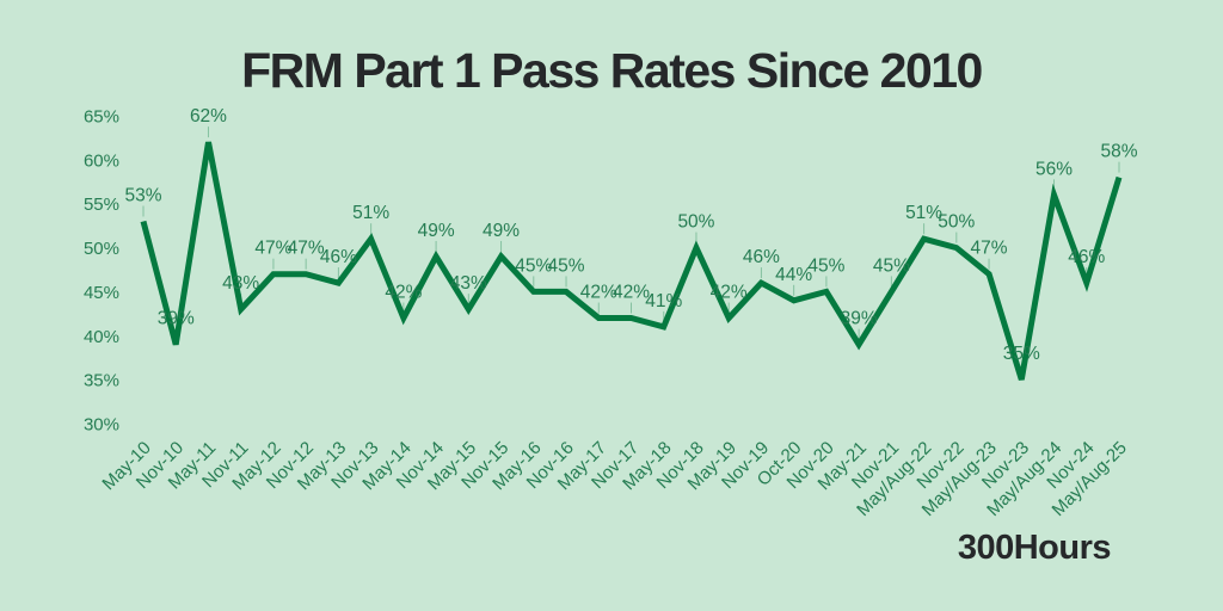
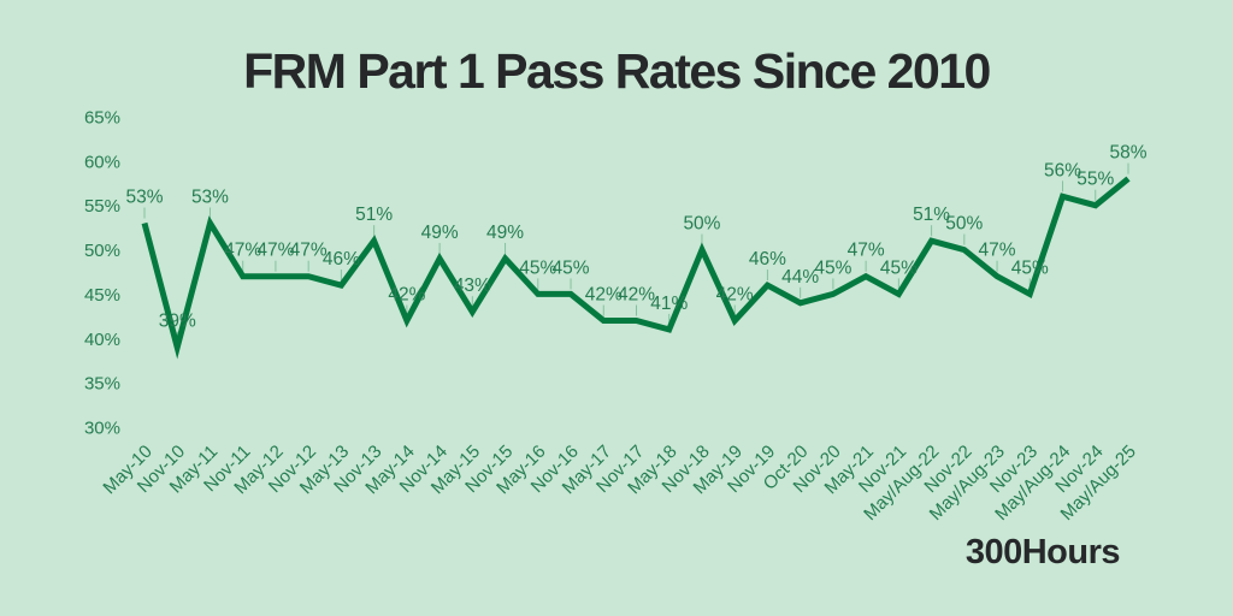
May-11: 62% -> 53%
Nov-11: 43% -> 47%
May-21: 39% -> 47%
Nov-23: 35% -> 45%
Nov-24: 46% -> 55%
